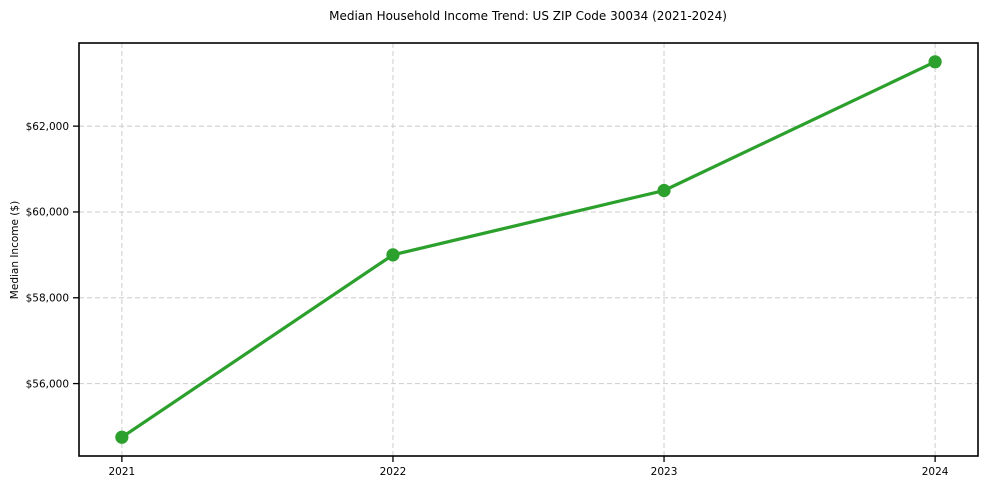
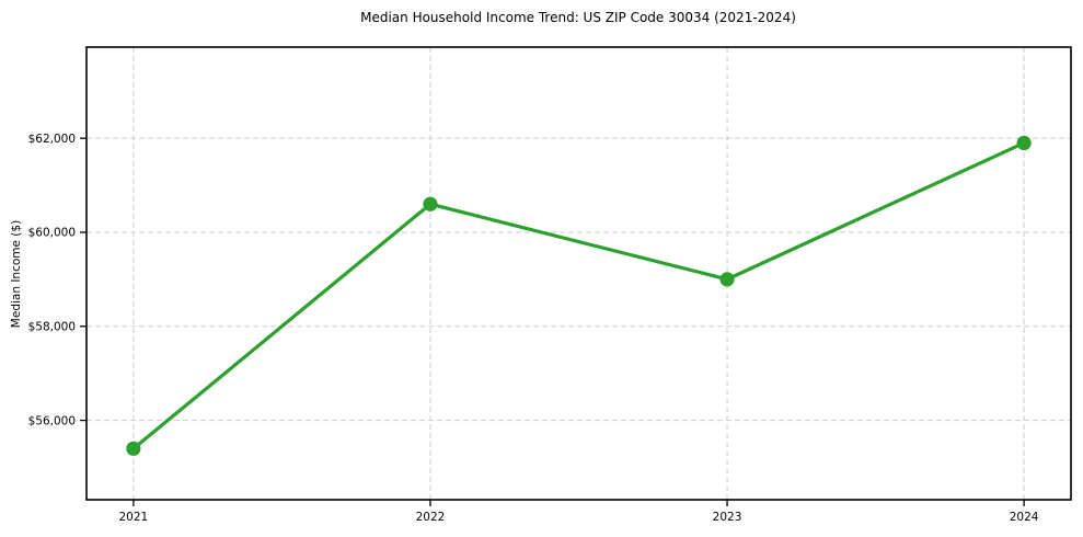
2021: $54800 -> $55400
2022: $59000 -> $60600
2023: $60500 -> $59000
2024: $63500 -> $61900
